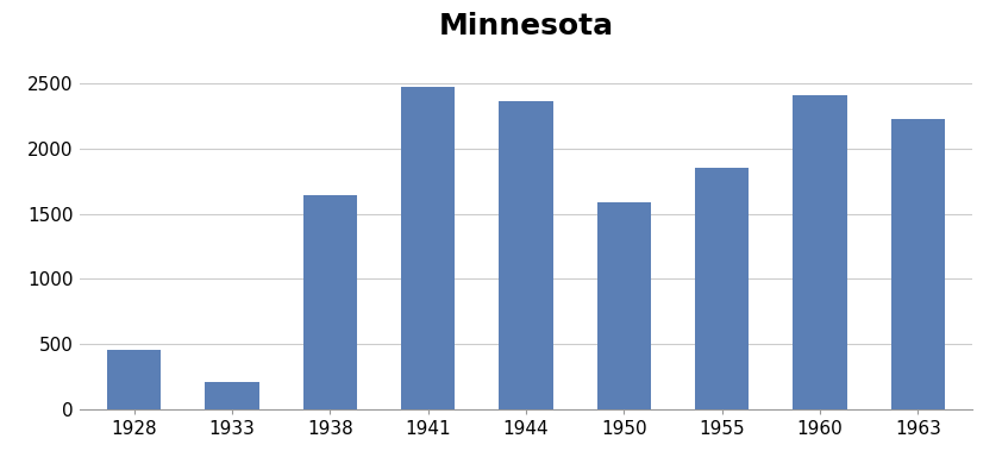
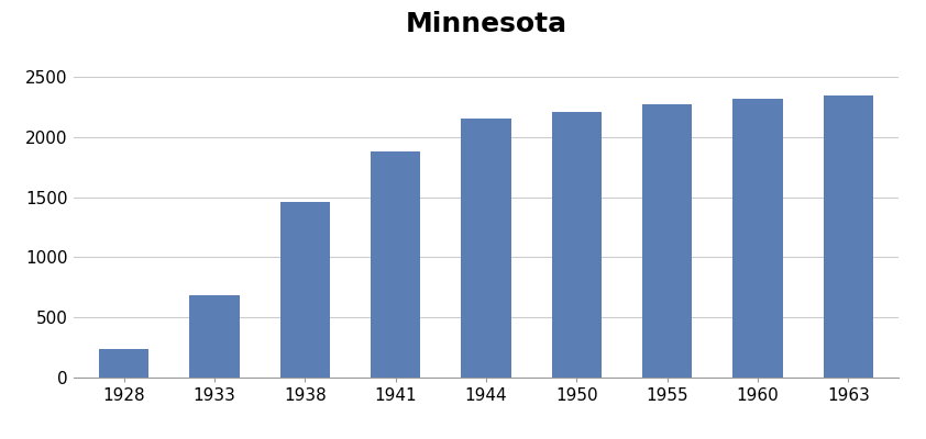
1928: 460 -> 240
1933: 210 -> 680
1938: 1640 -> 1460
1941: 2470 -> 1880
1944: 2360 -> 2150
1950: 1590 -> 2200
1955: 1850 -> 2270
1960: 2410 -> 2320
1963: 2230 -> 2340
